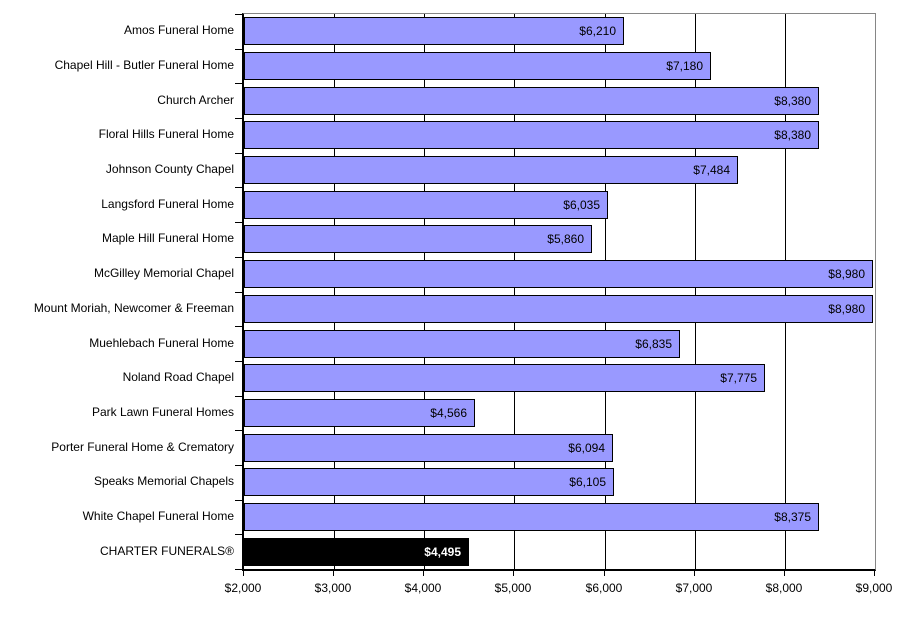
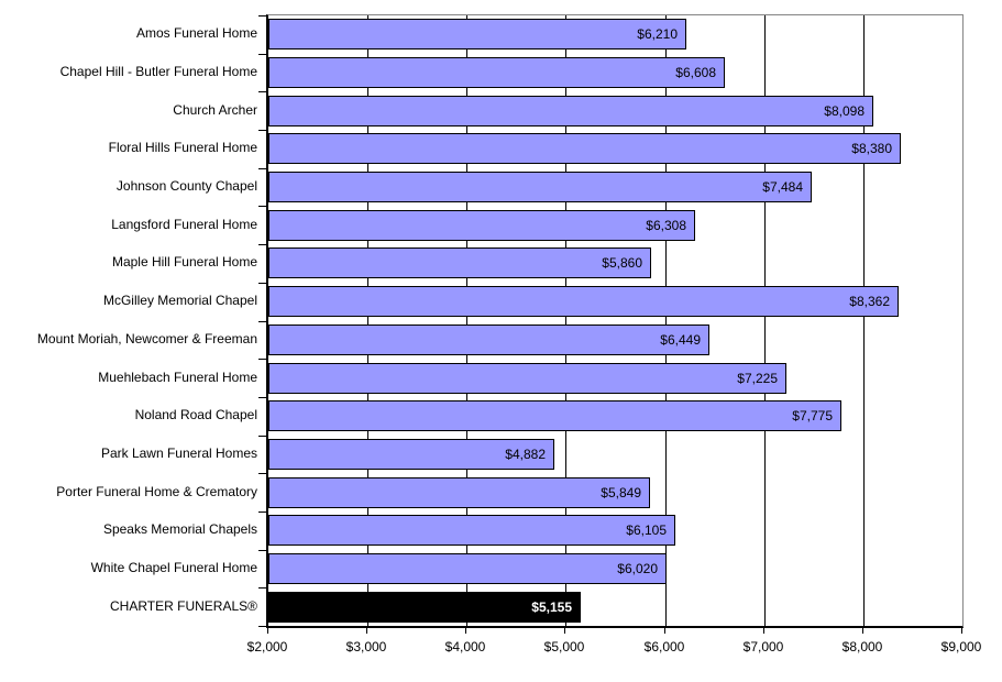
Chapel Hill - Butler Funeral Home: $7,180 -> $6,608
Church Archer: $8,380 -> $8,098
Langsford Funeral Home: $6,035 -> $6,308
McGilley Memorial Chapel: $8,980 -> $8,362
Mount Moriah, Newcomer & Freeman: $8,980 -> $6,449
Muehlebach Funeral Home: $6,835 -> $7,225
Park Lawn Funeral Homes: $4,566 -> $4,882
Porter Funeral Home & Crematory: $6,094 -> $5,849
White Chapel Funeral Home: $8,375 -> $6,020
CHARTER FUNERALS®: $4,495 -> $5,155
